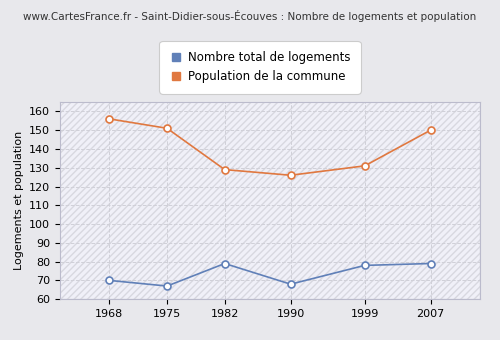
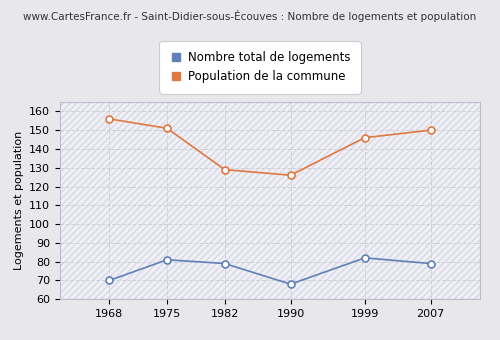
Nombre total de logements/1975: 67 -> 81
Nombre total de logements/1999: 78 -> 82
Population de la commune/1999: 131 -> 146
